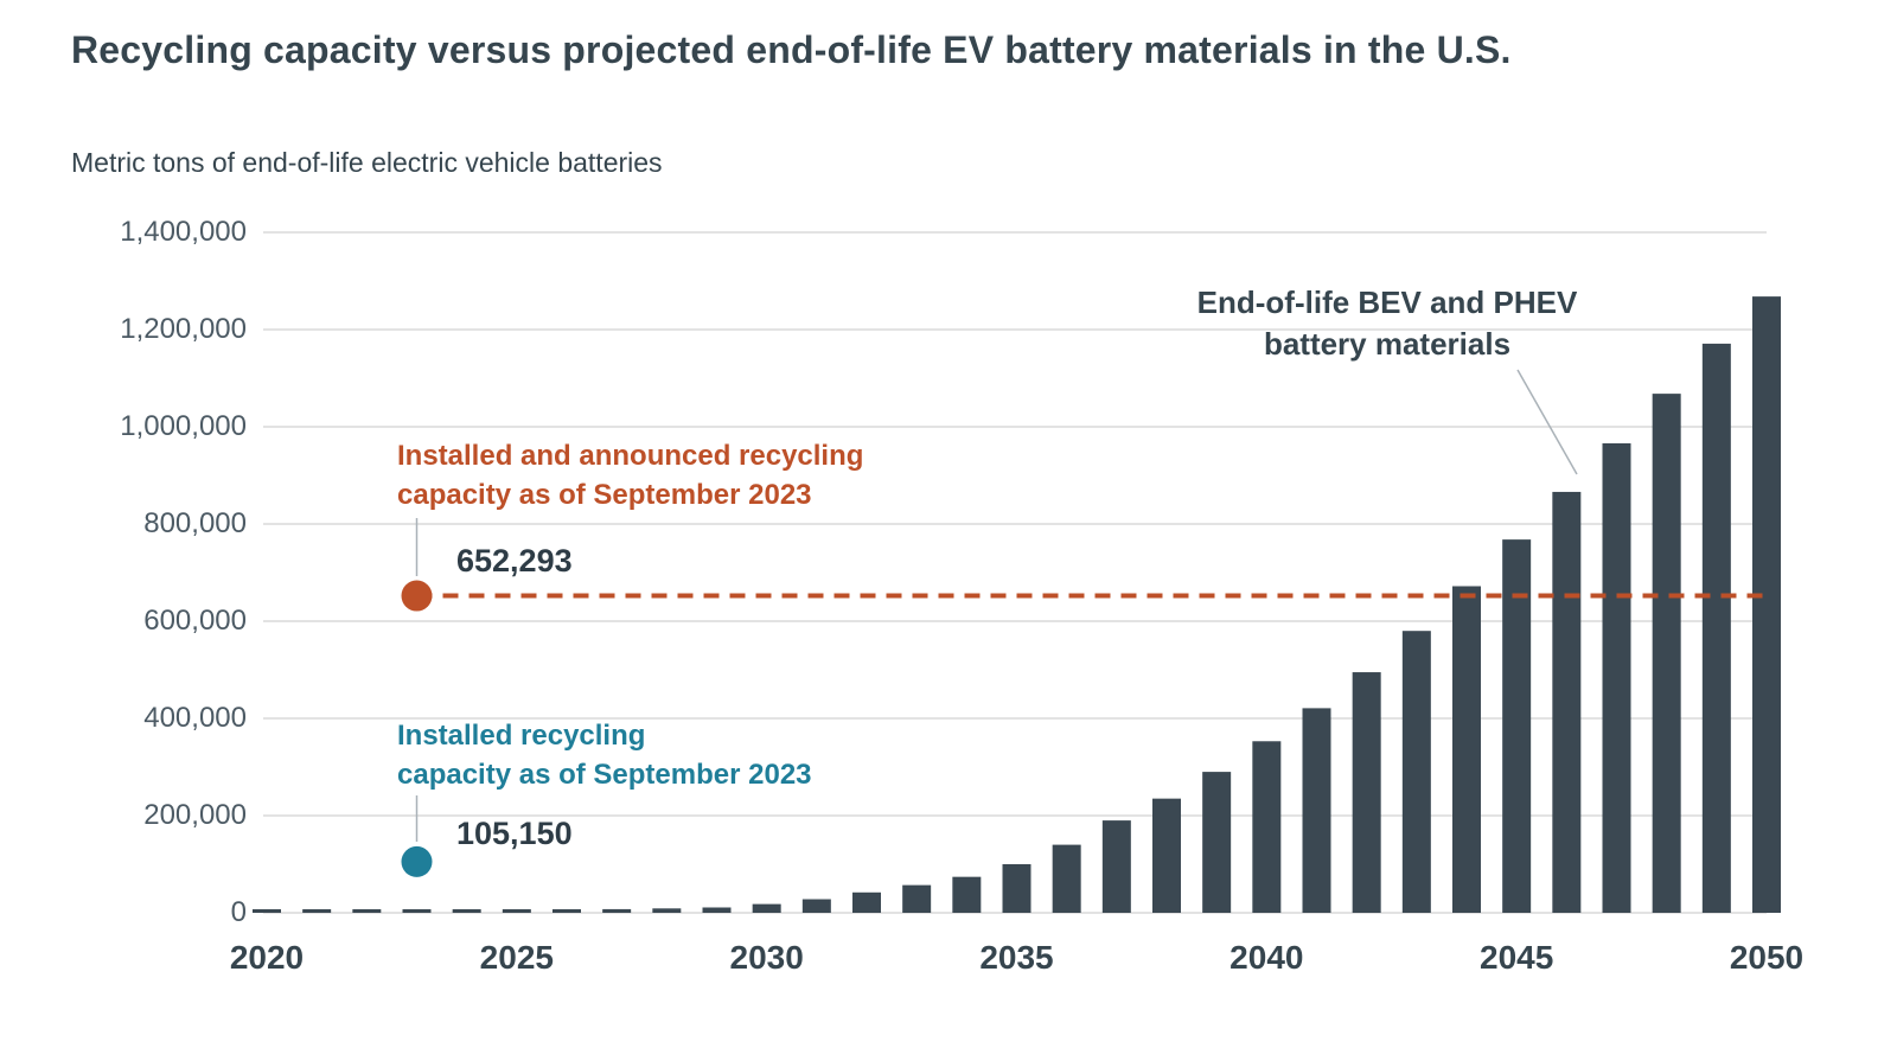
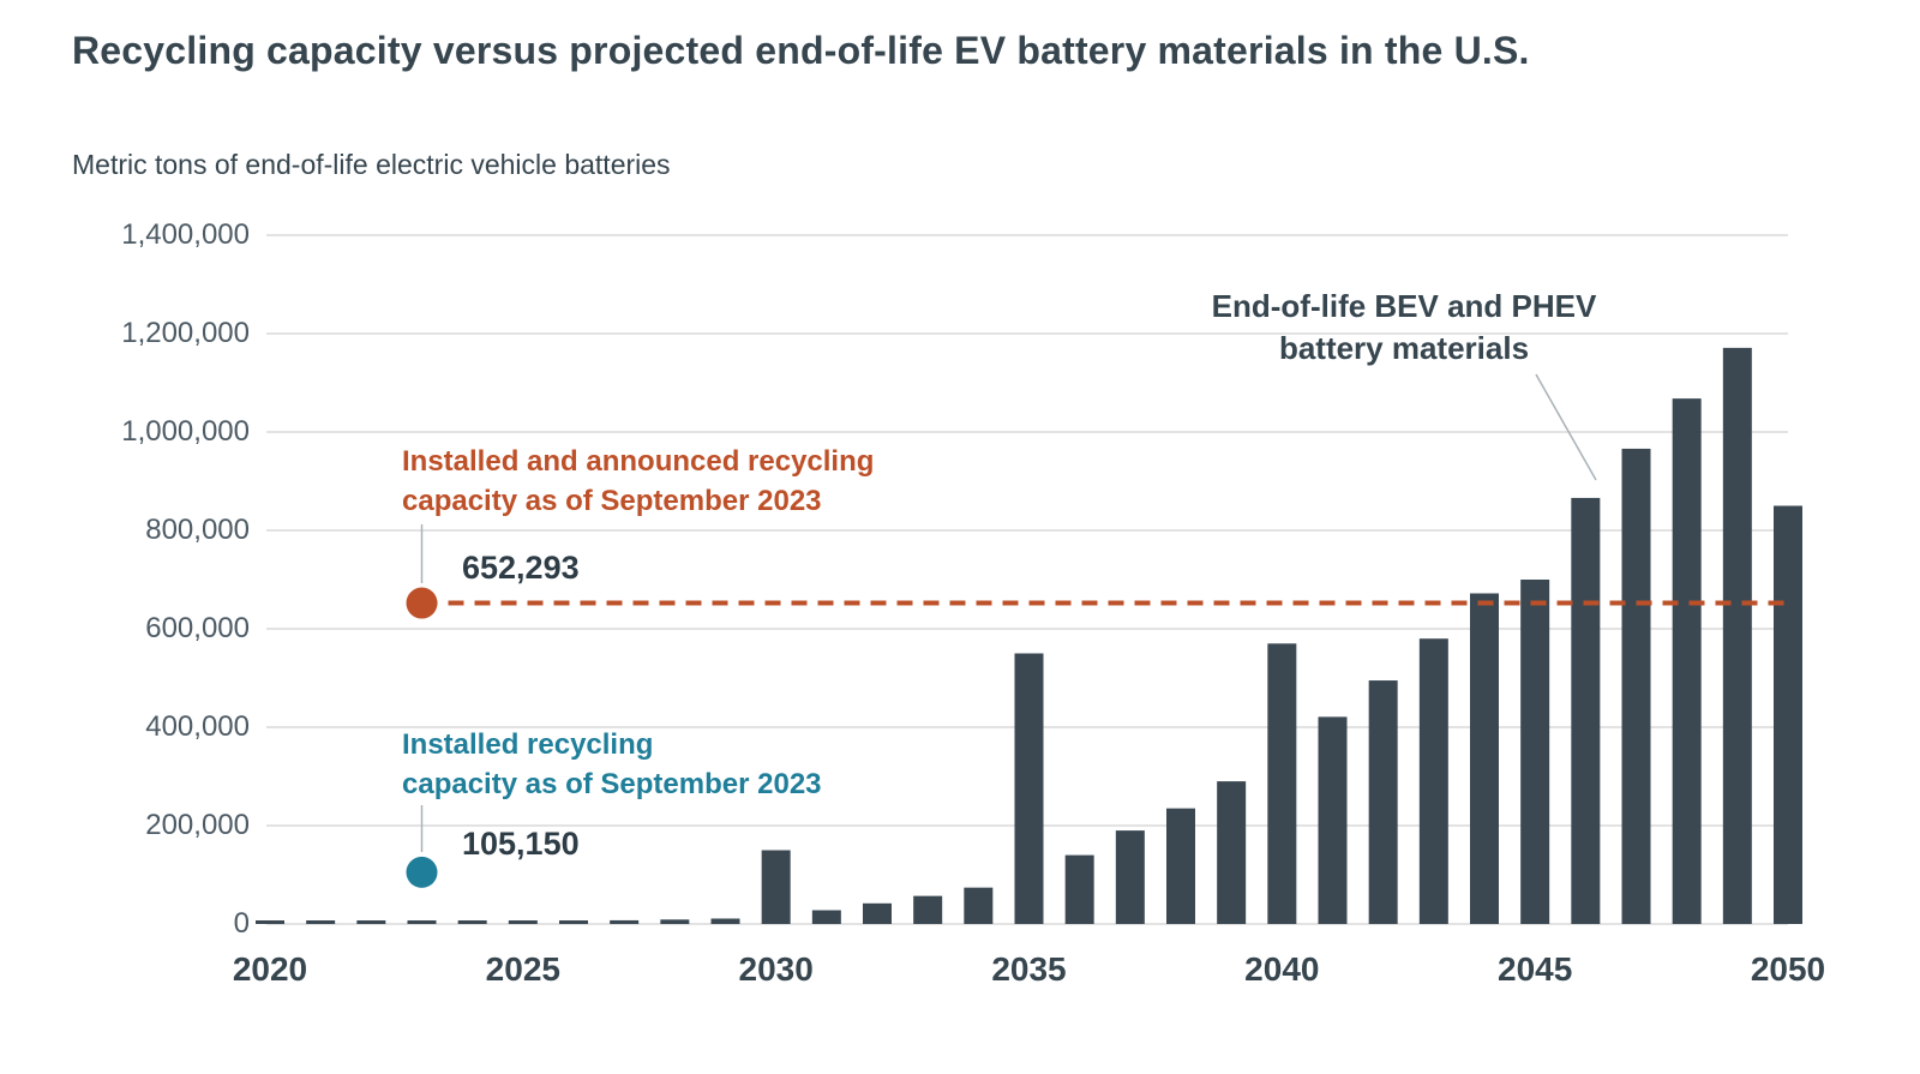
2030: 20000 -> 150000
2035: 100000 -> 550000
2040: 350000 -> 570000
2045: 770000 -> 700000
2050: 1270000 -> 850000
